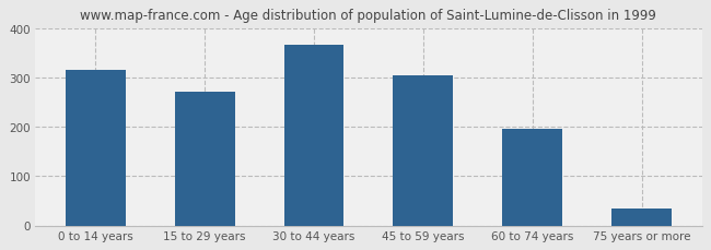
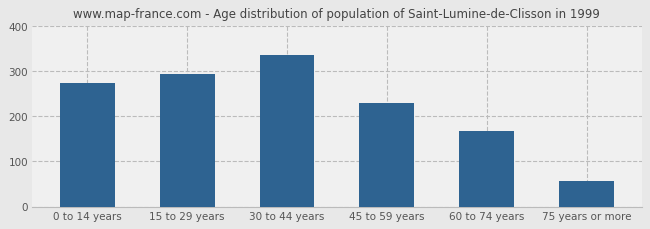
0 to 14 years: 315 -> 274
15 to 29 years: 270 -> 292
30 to 44 years: 365 -> 335
45 to 59 years: 305 -> 230
60 to 74 years: 195 -> 168
75 years or more: 35 -> 57
